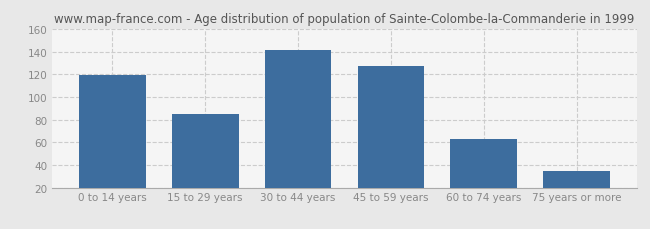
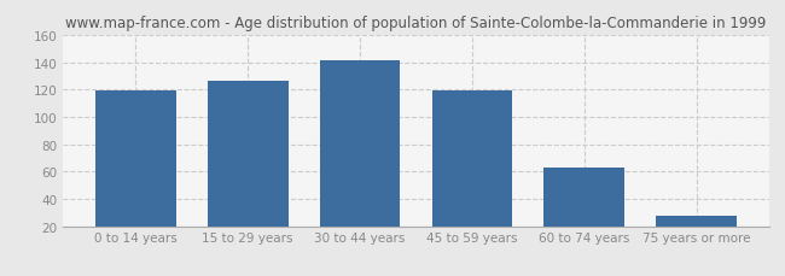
15 to 29 years: 85 -> 126
45 to 59 years: 127 -> 119
75 years or more: 35 -> 28
